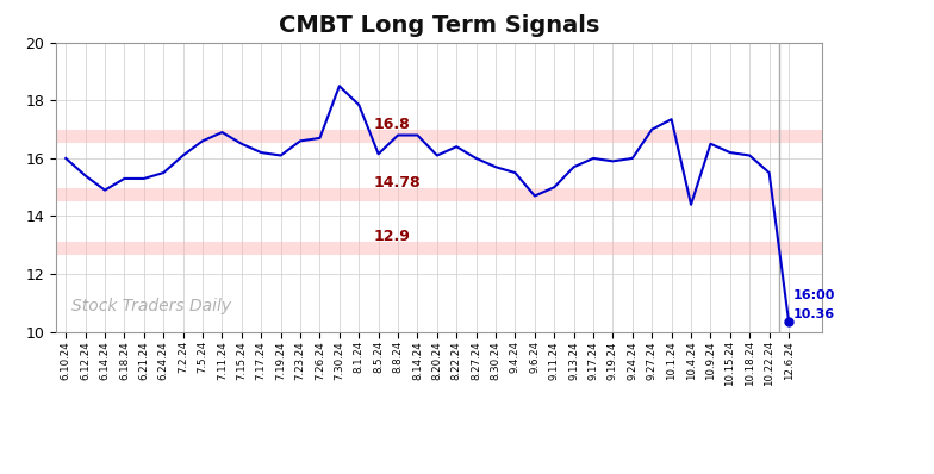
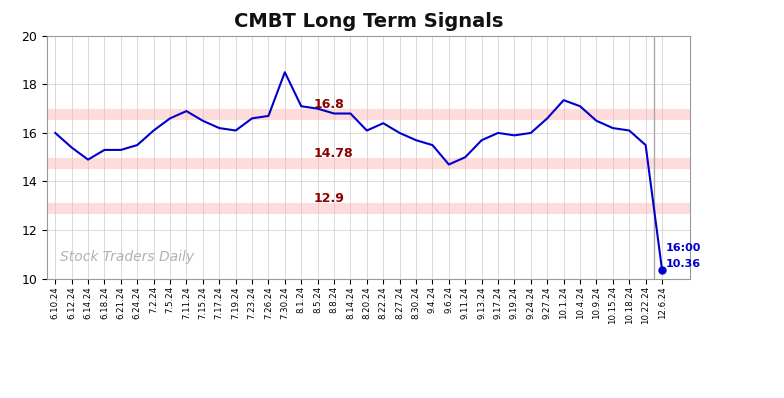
8.1.24: 17.85 -> 17.10
8.5.24: 16.15 -> 17.00
9.27.24: 17.00 -> 16.60
10.4.24: 14.40 -> 17.10
